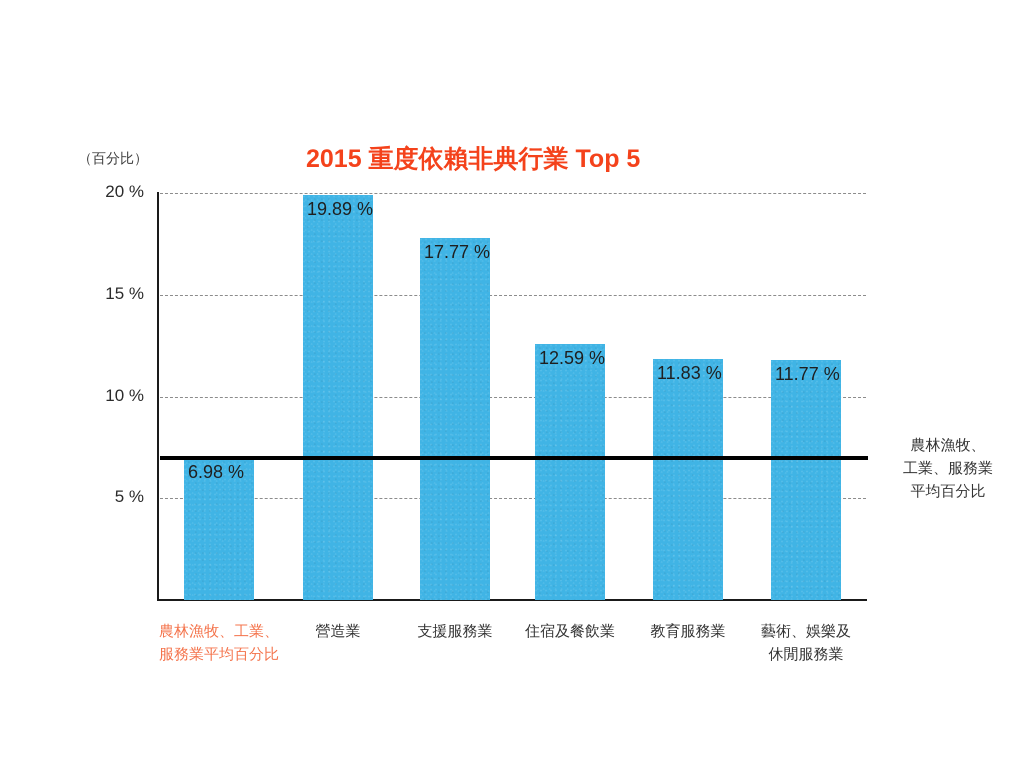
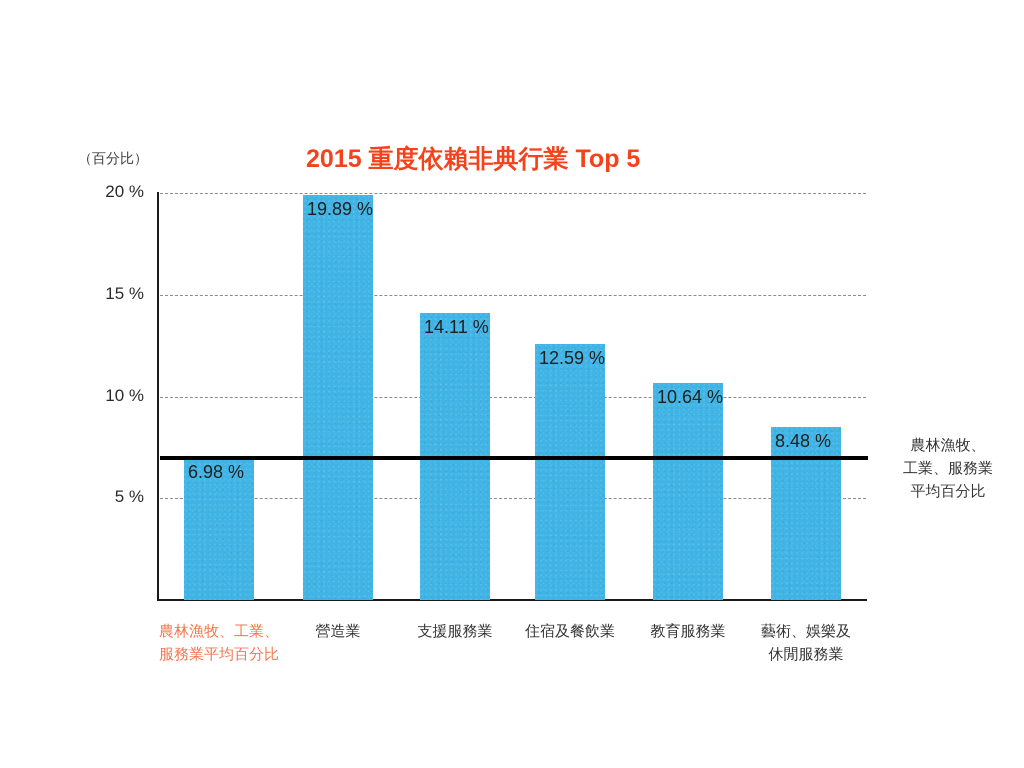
支援服務業: 17.77 -> 14.11
教育服務業: 11.83 -> 10.64
藝術、娛樂及休閒服務業: 11.77 -> 8.48
